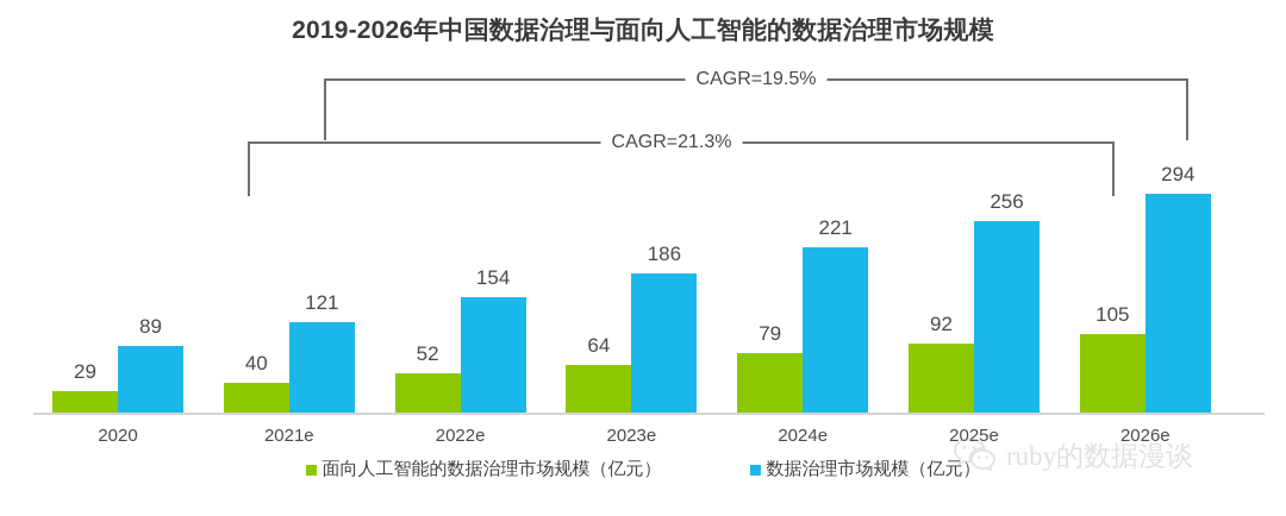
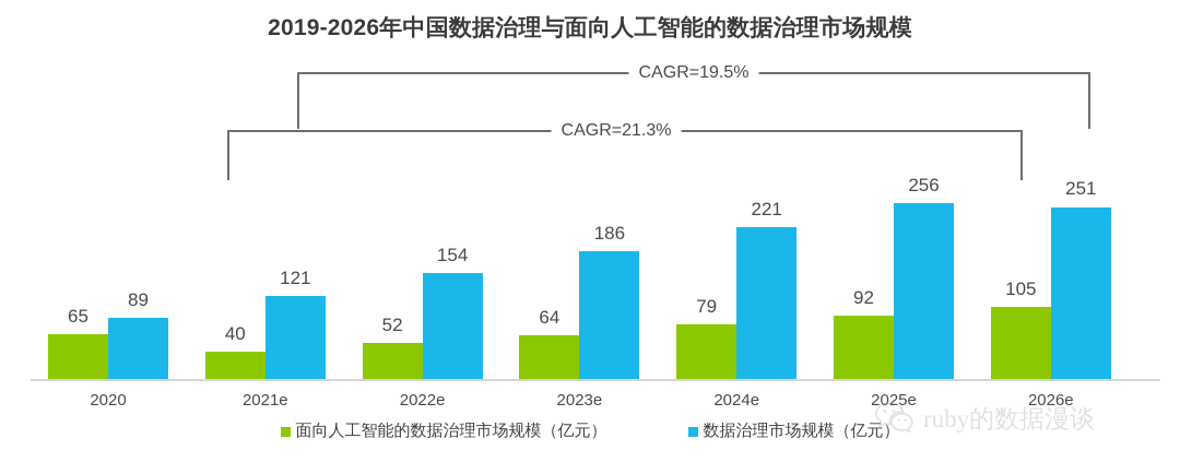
面向人工智能的数据治理市场规模（亿元）/2020: 29 -> 65
数据治理市场规模（亿元）/2026e: 294 -> 251
